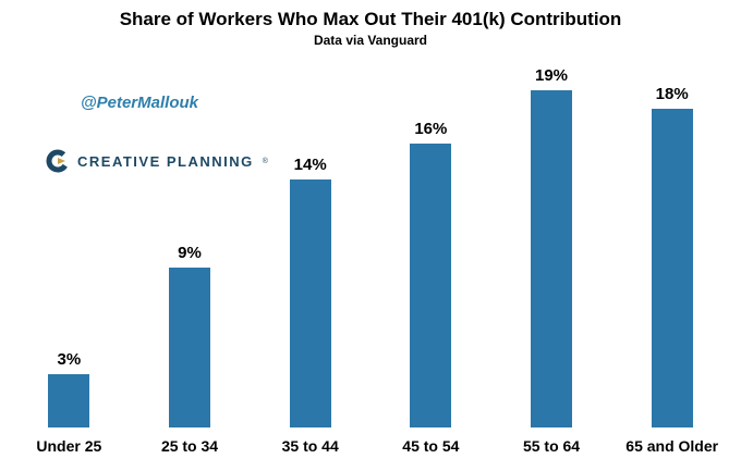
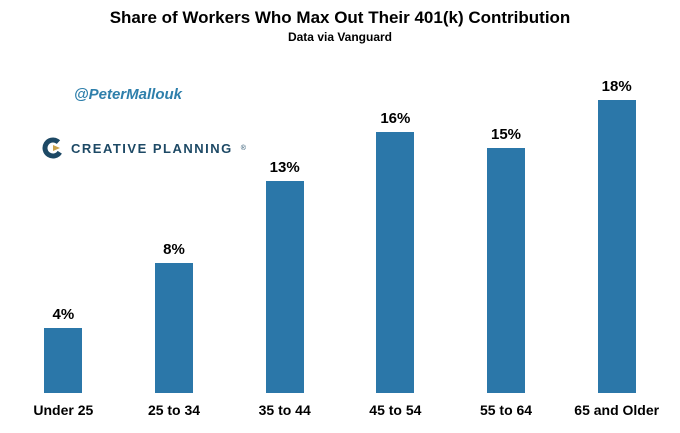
Under 25: 3% -> 4%
25 to 34: 9% -> 8%
35 to 44: 14% -> 13%
55 to 64: 19% -> 15%
